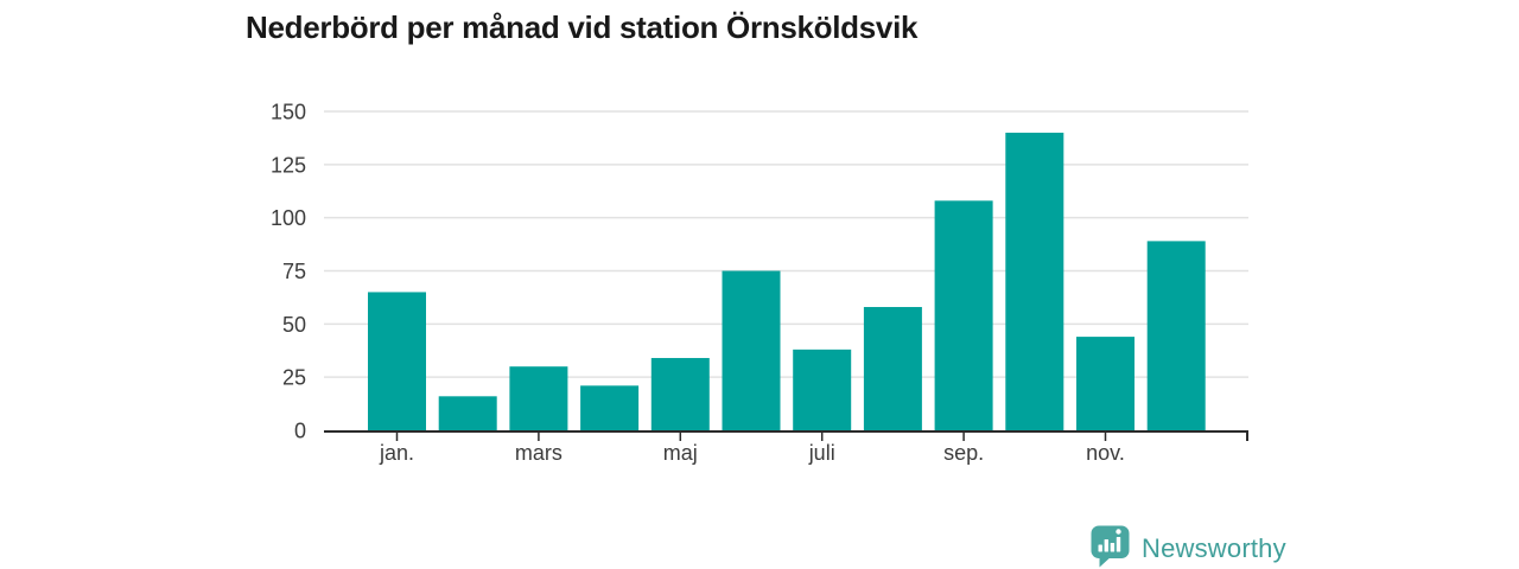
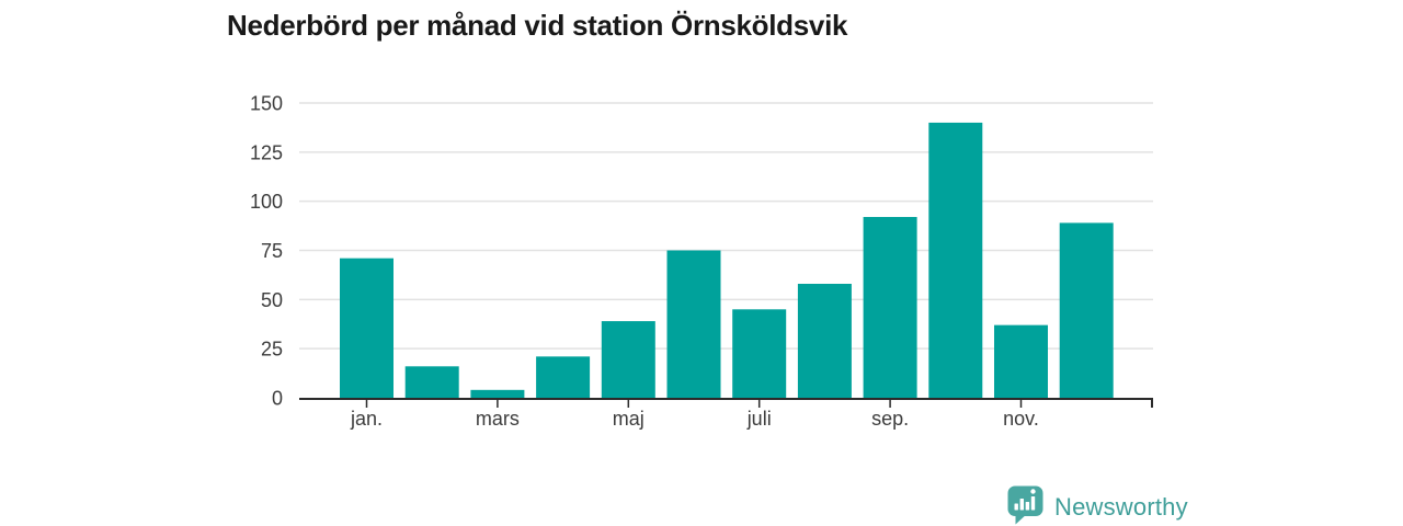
jan.: 65 -> 71
mars: 30 -> 4
maj: 34 -> 39
juli: 38 -> 45
sep.: 108 -> 92
nov.: 44 -> 37
